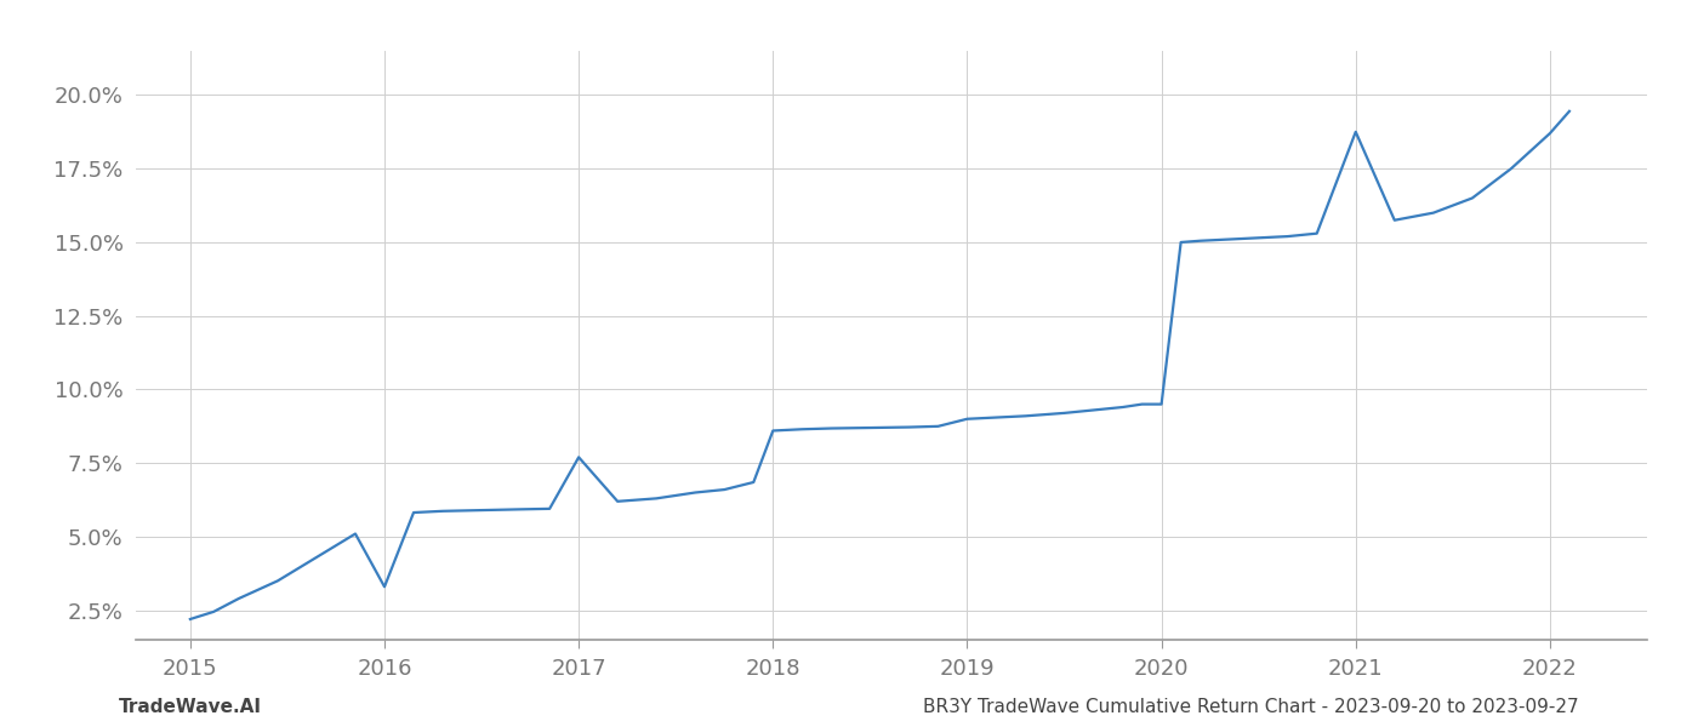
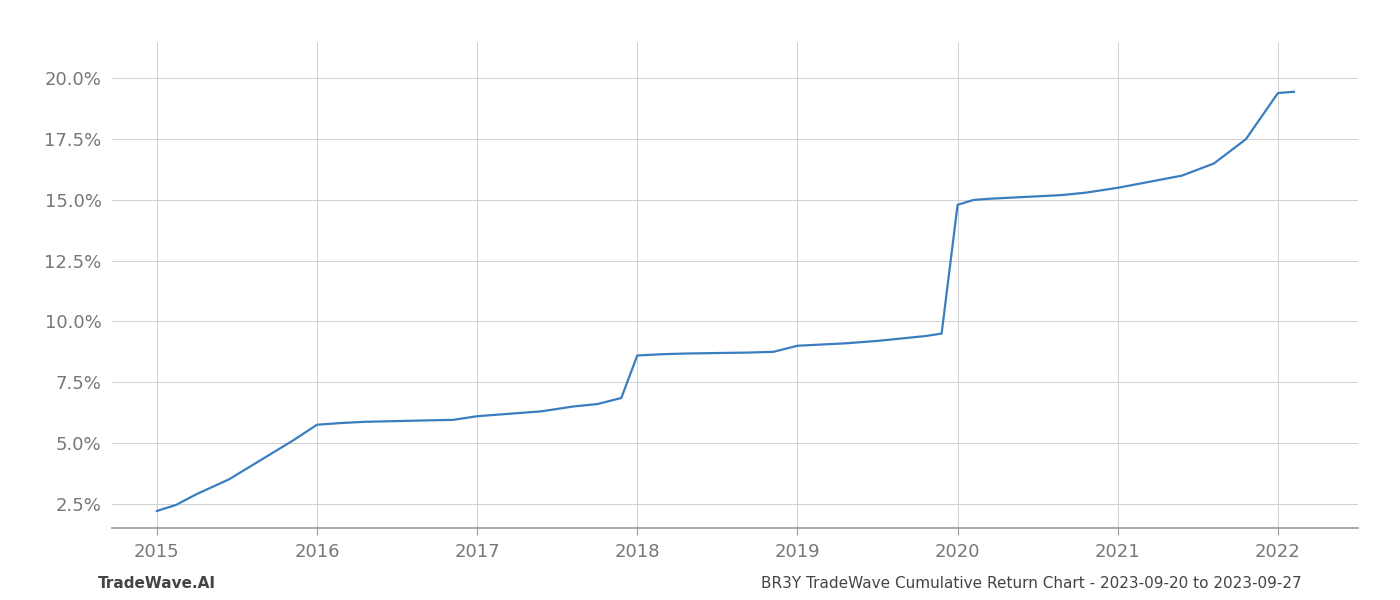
2016: 3.30% -> 5.75%
2017: 7.70% -> 6.10%
2020: 9.50% -> 14.80%
2021: 18.75% -> 15.50%
2022: 18.70% -> 19.40%
